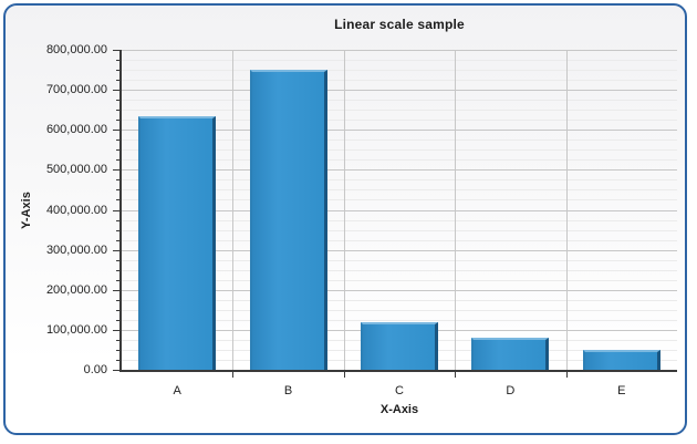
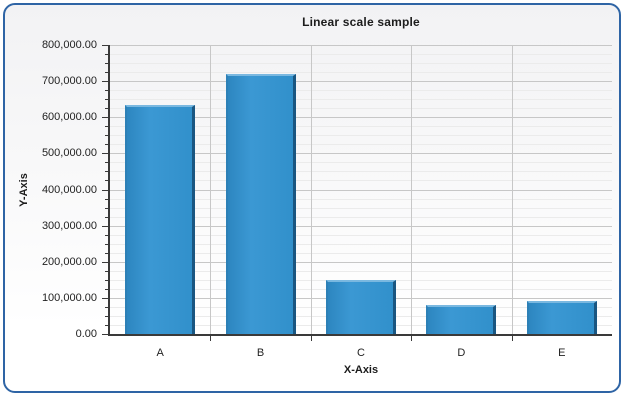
B: 750000 -> 720000
C: 120000 -> 150000
E: 50000 -> 90000
